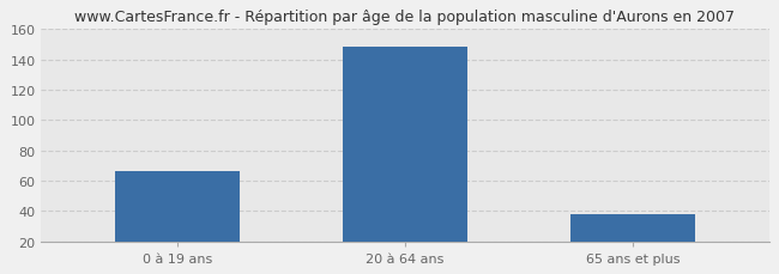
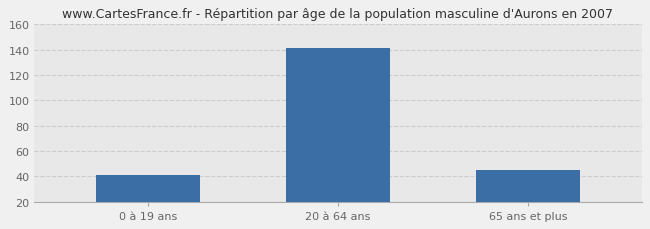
0 à 19 ans: 66 -> 41
20 à 64 ans: 148 -> 141
65 ans et plus: 38 -> 45
